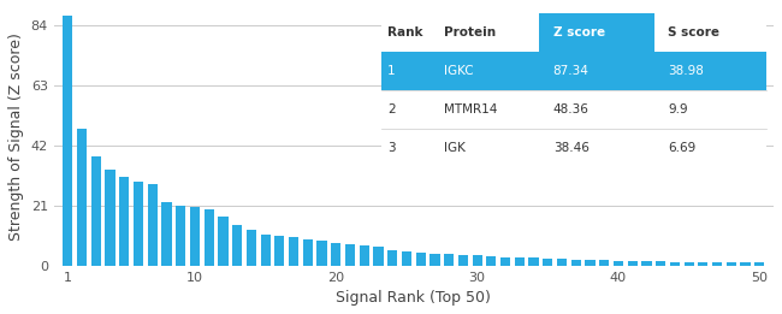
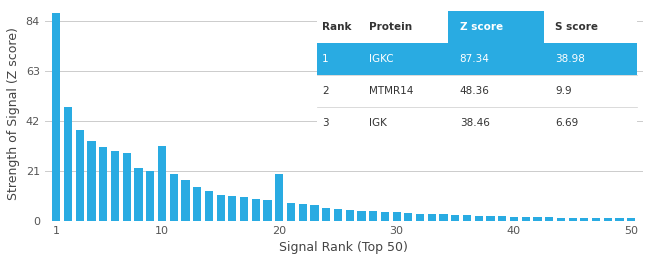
10: 20.5 -> 31.5
20: 8.0 -> 19.5
